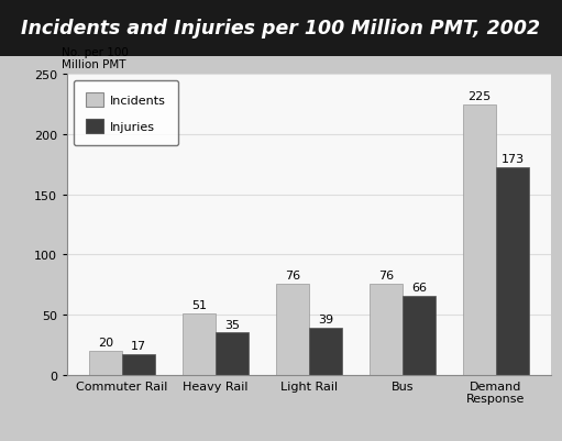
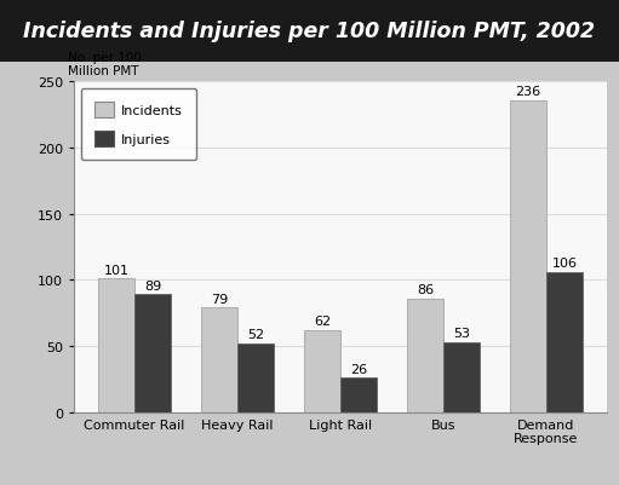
Incidents/Commuter Rail: 20 -> 101
Injuries/Commuter Rail: 17 -> 89
Incidents/Heavy Rail: 51 -> 79
Injuries/Heavy Rail: 35 -> 52
Incidents/Light Rail: 76 -> 62
Injuries/Light Rail: 39 -> 26
Incidents/Bus: 76 -> 86
Injuries/Bus: 66 -> 53
Incidents/Demand Response: 225 -> 236
Injuries/Demand Response: 173 -> 106
